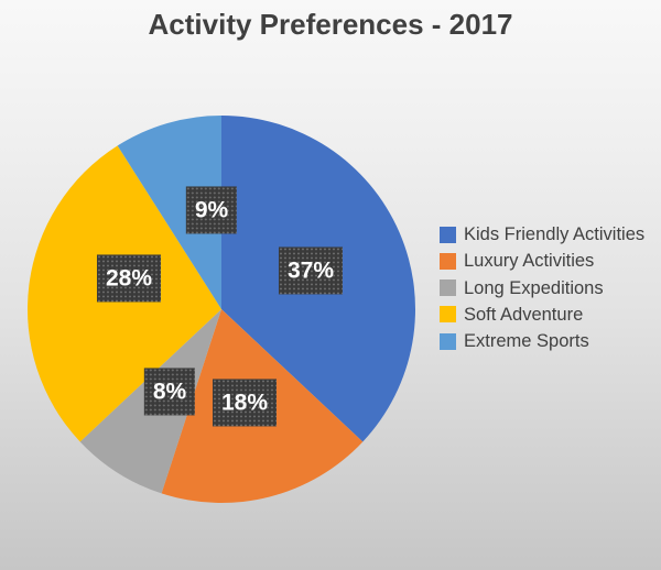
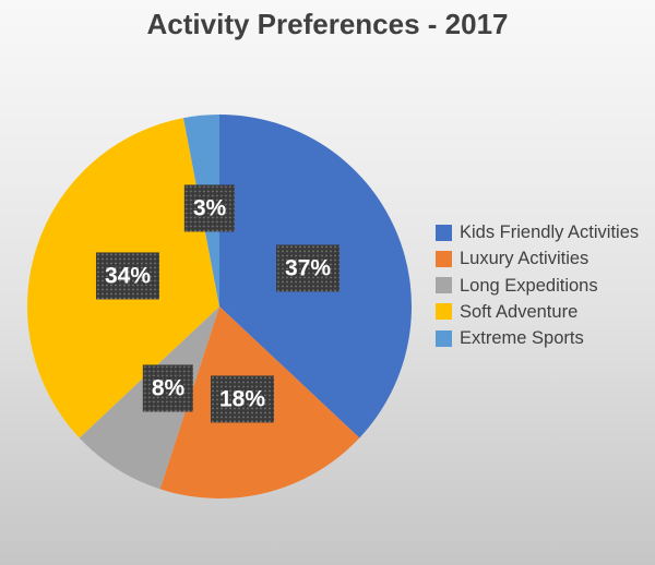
Soft Adventure: 28% -> 34%
Extreme Sports: 9% -> 3%
